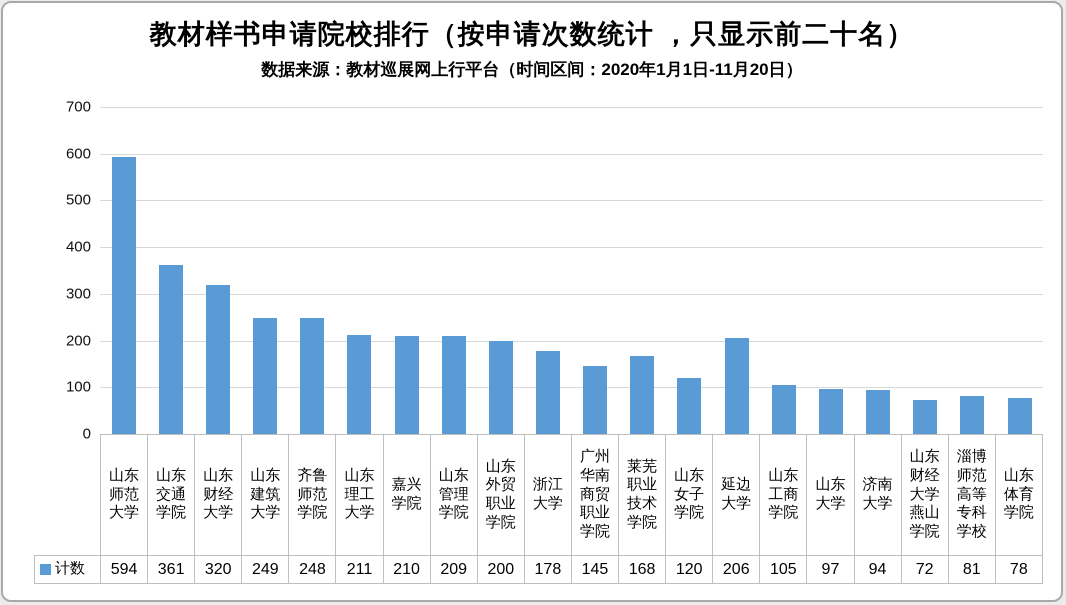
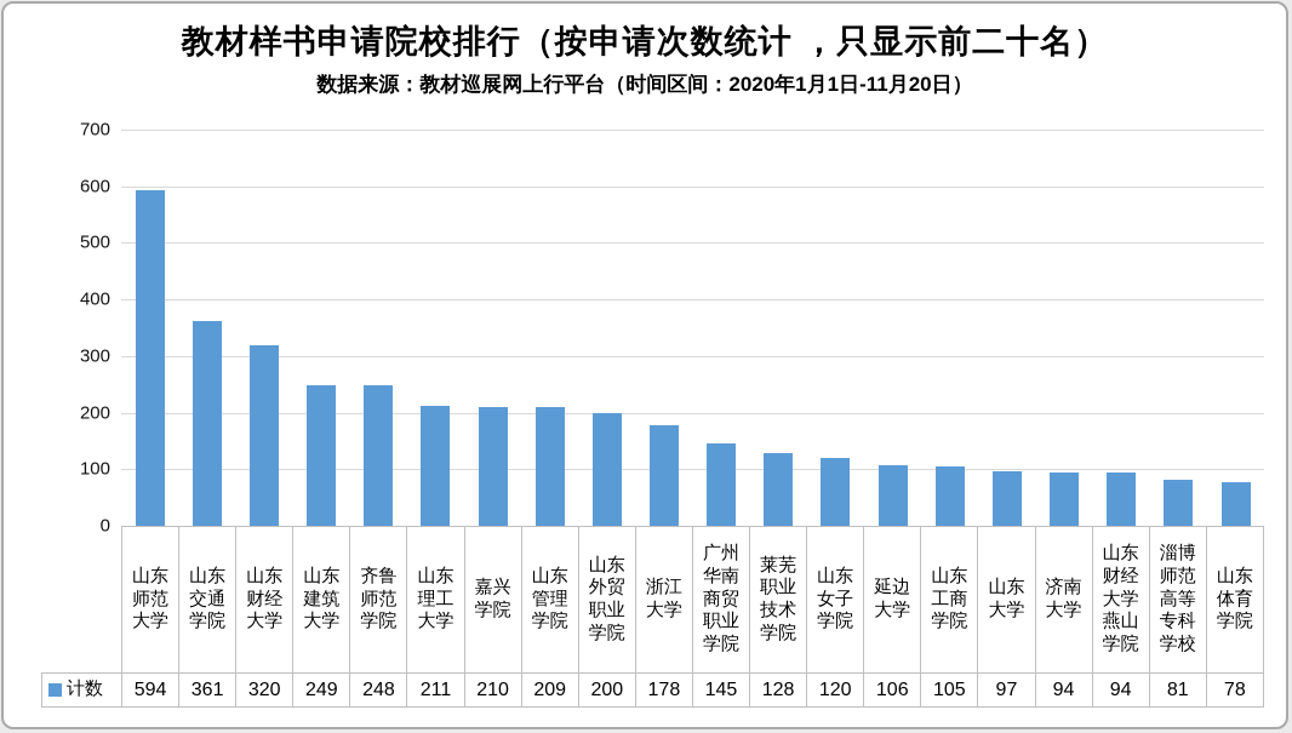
莱芜职业技术学院: 168 -> 128
延边大学: 206 -> 106
山东财经大学燕山学院: 72 -> 94
